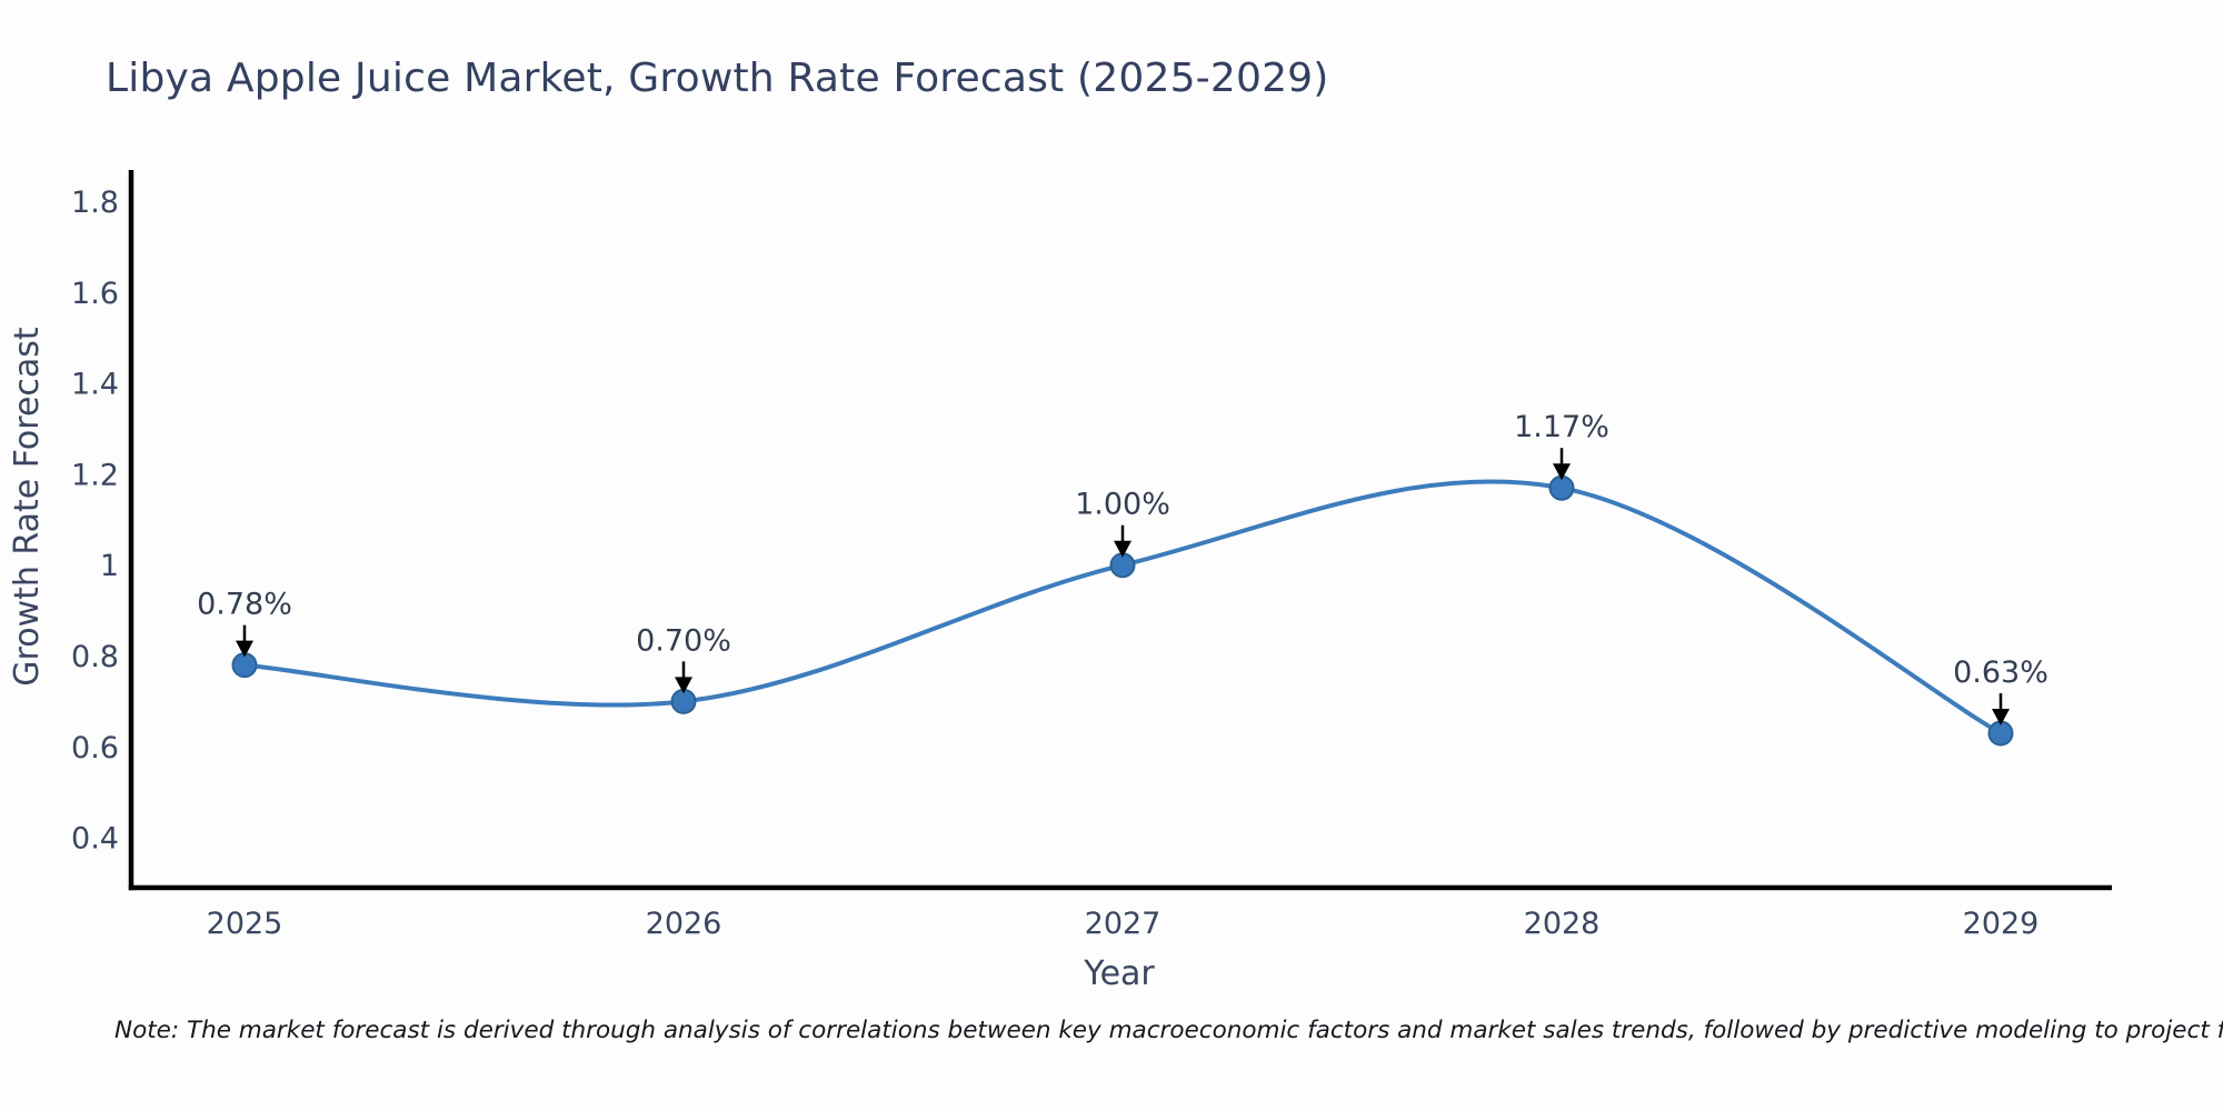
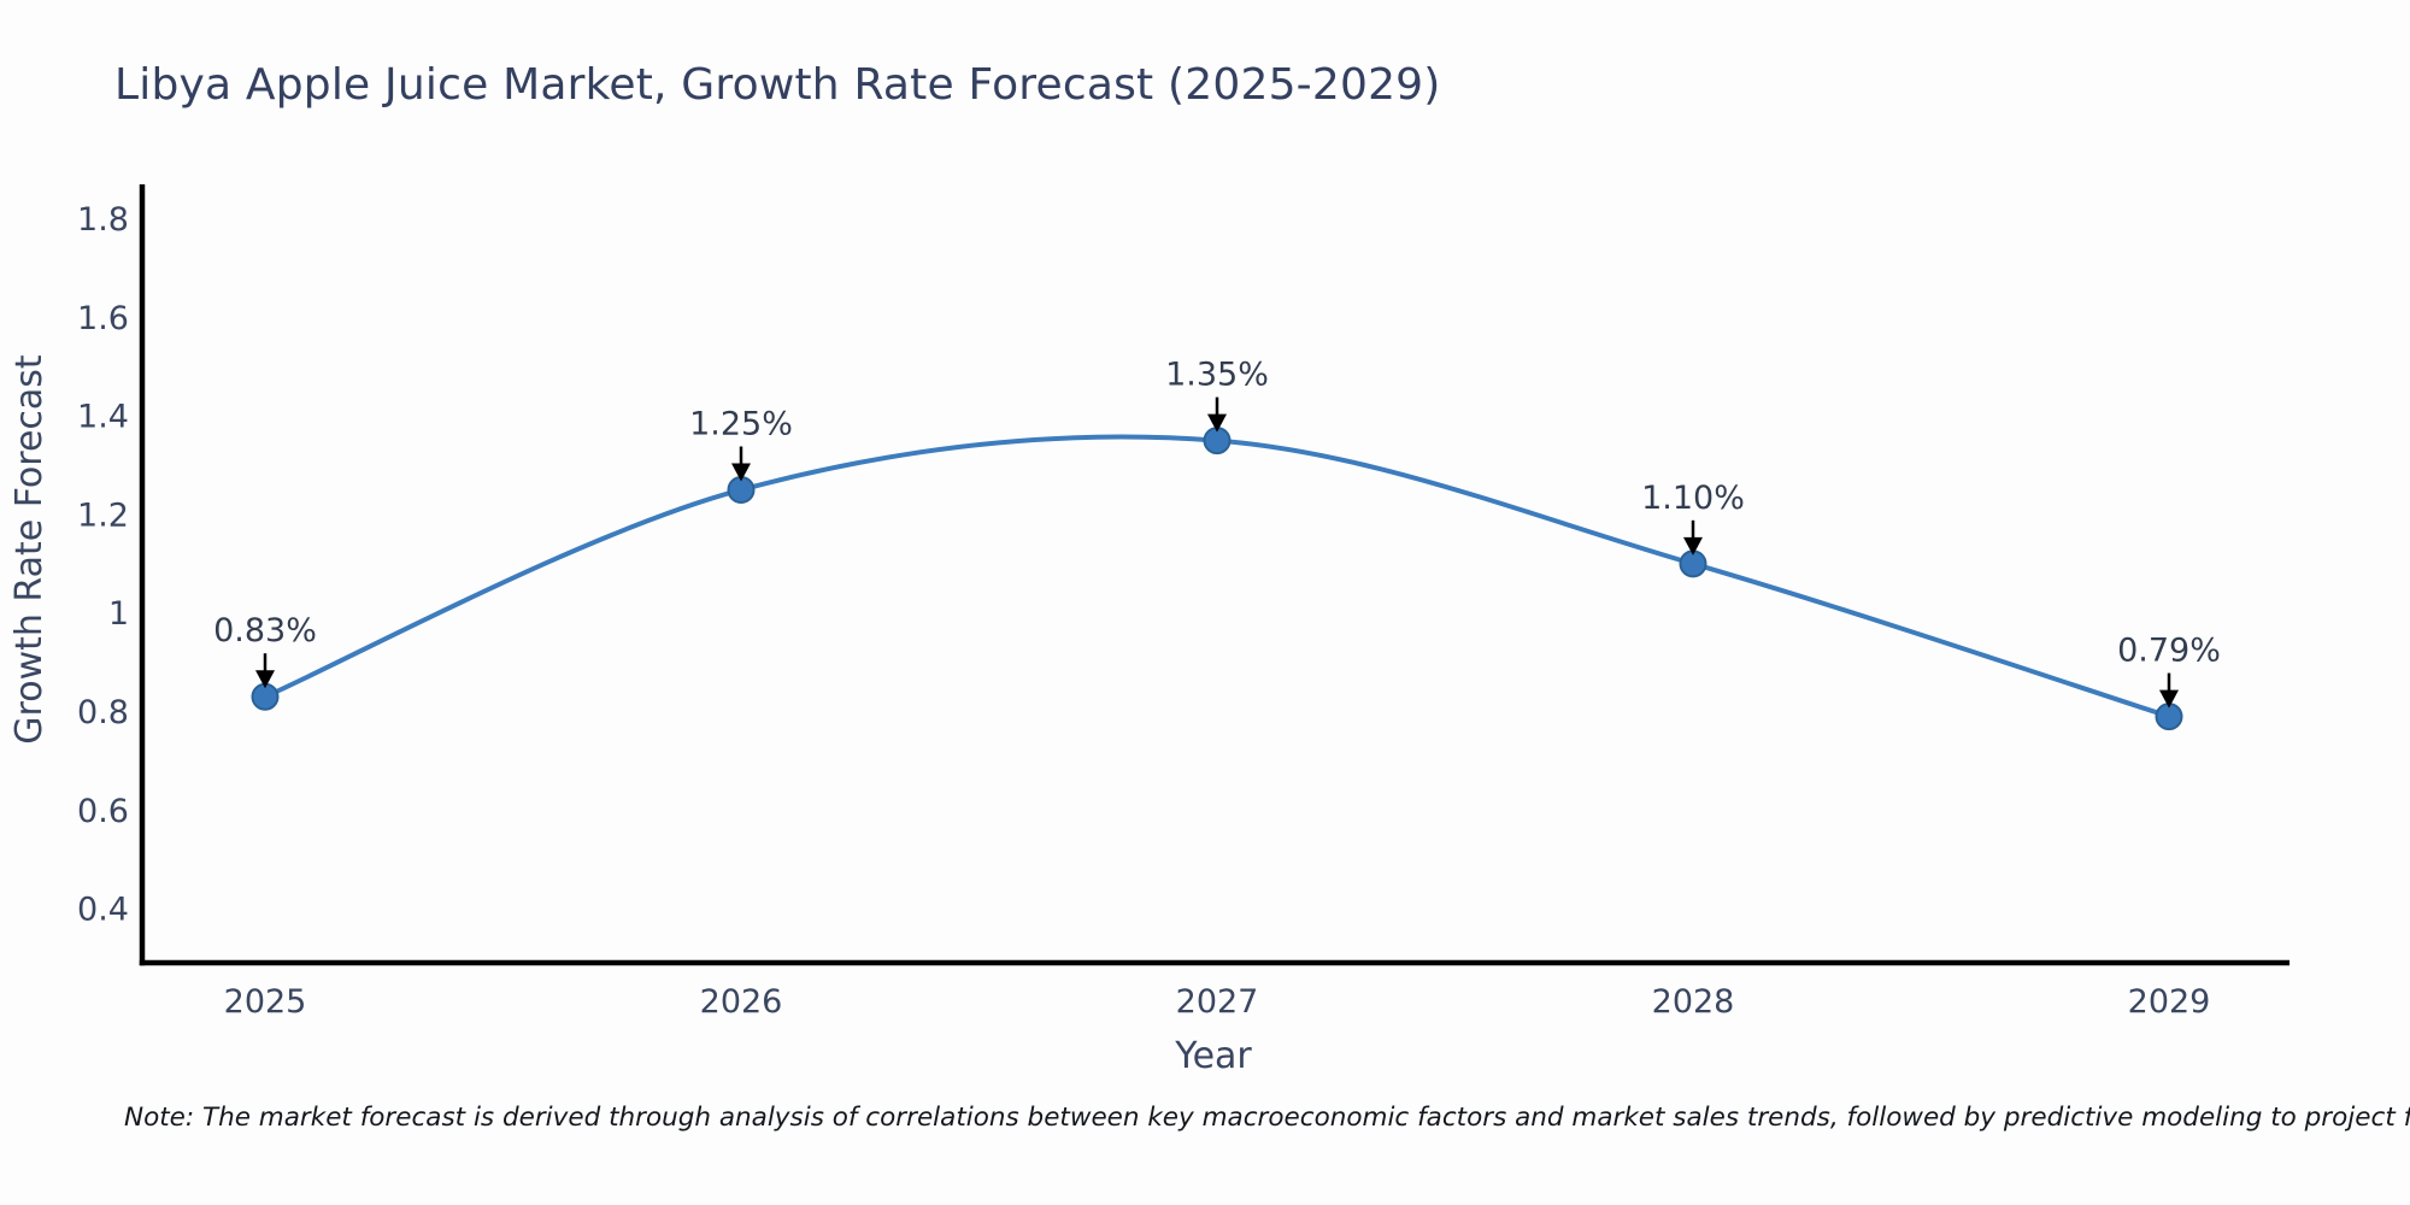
2025: 0.78% -> 0.83%
2026: 0.70% -> 1.25%
2027: 1.00% -> 1.35%
2028: 1.17% -> 1.10%
2029: 0.63% -> 0.79%
